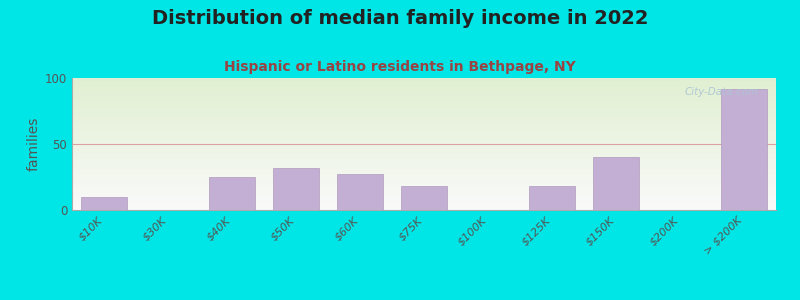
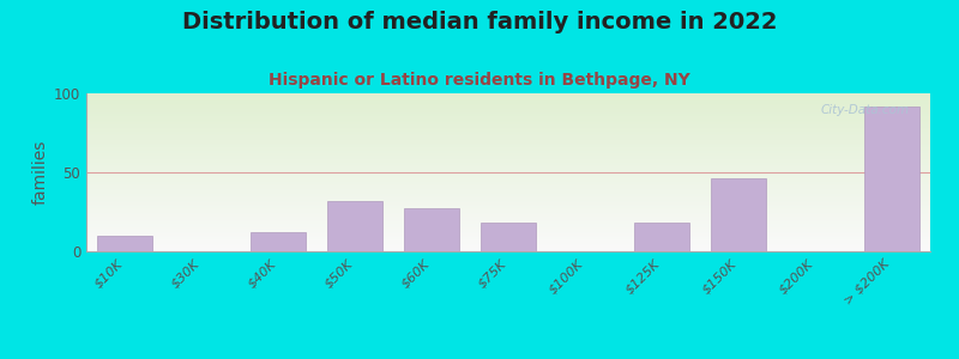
$40K: 25 -> 12
$150K: 40 -> 46
